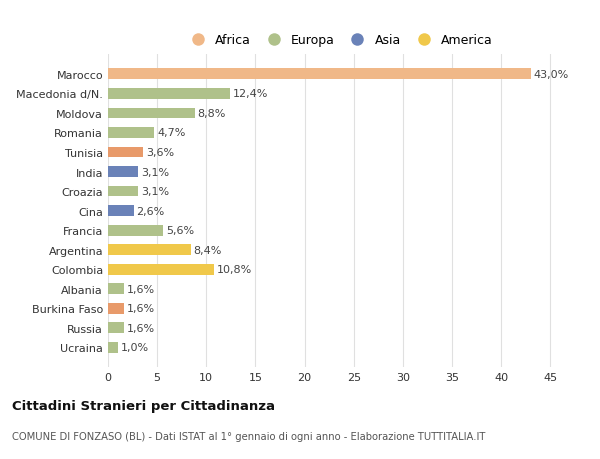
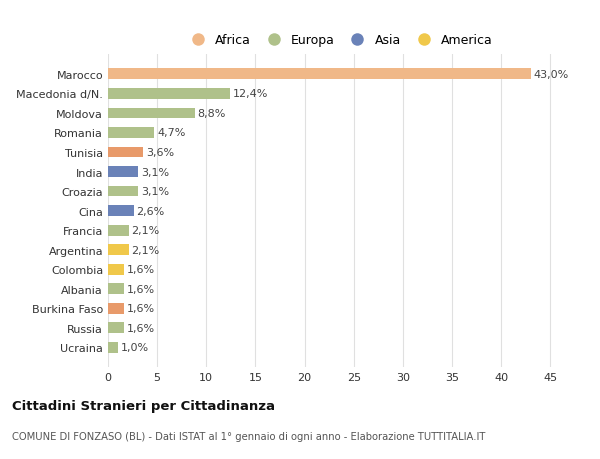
Francia: 5,6% -> 2,1%
Argentina: 8,4% -> 2,1%
Colombia: 10,8% -> 1,6%
